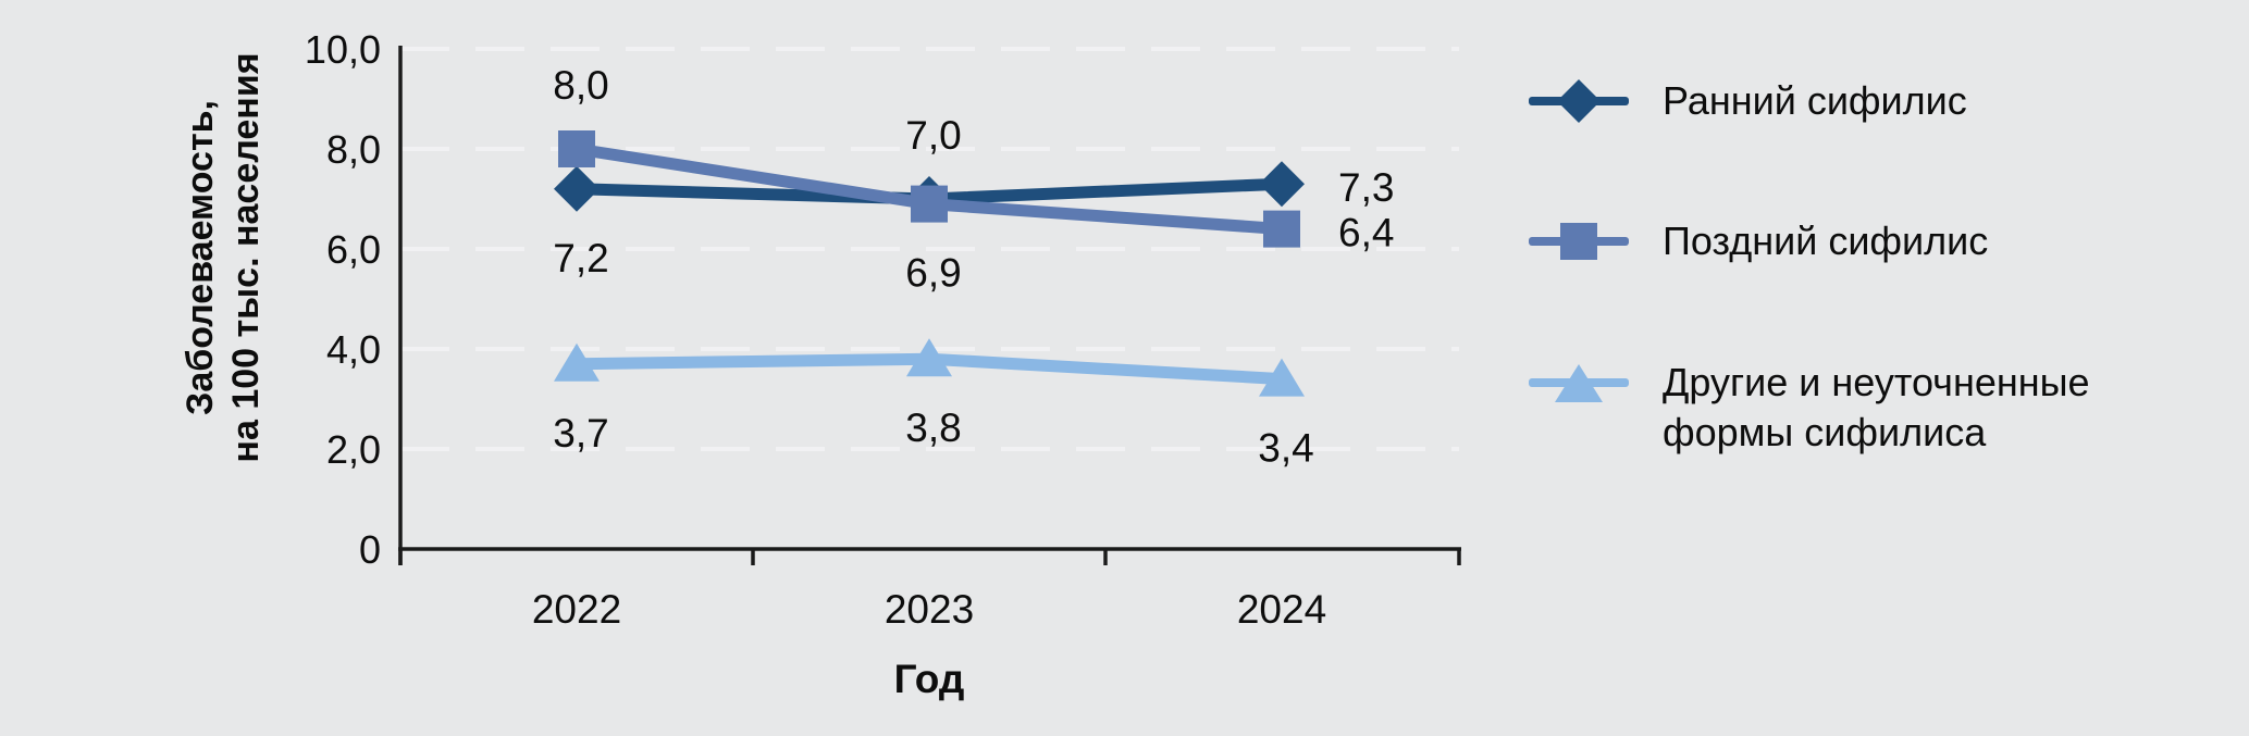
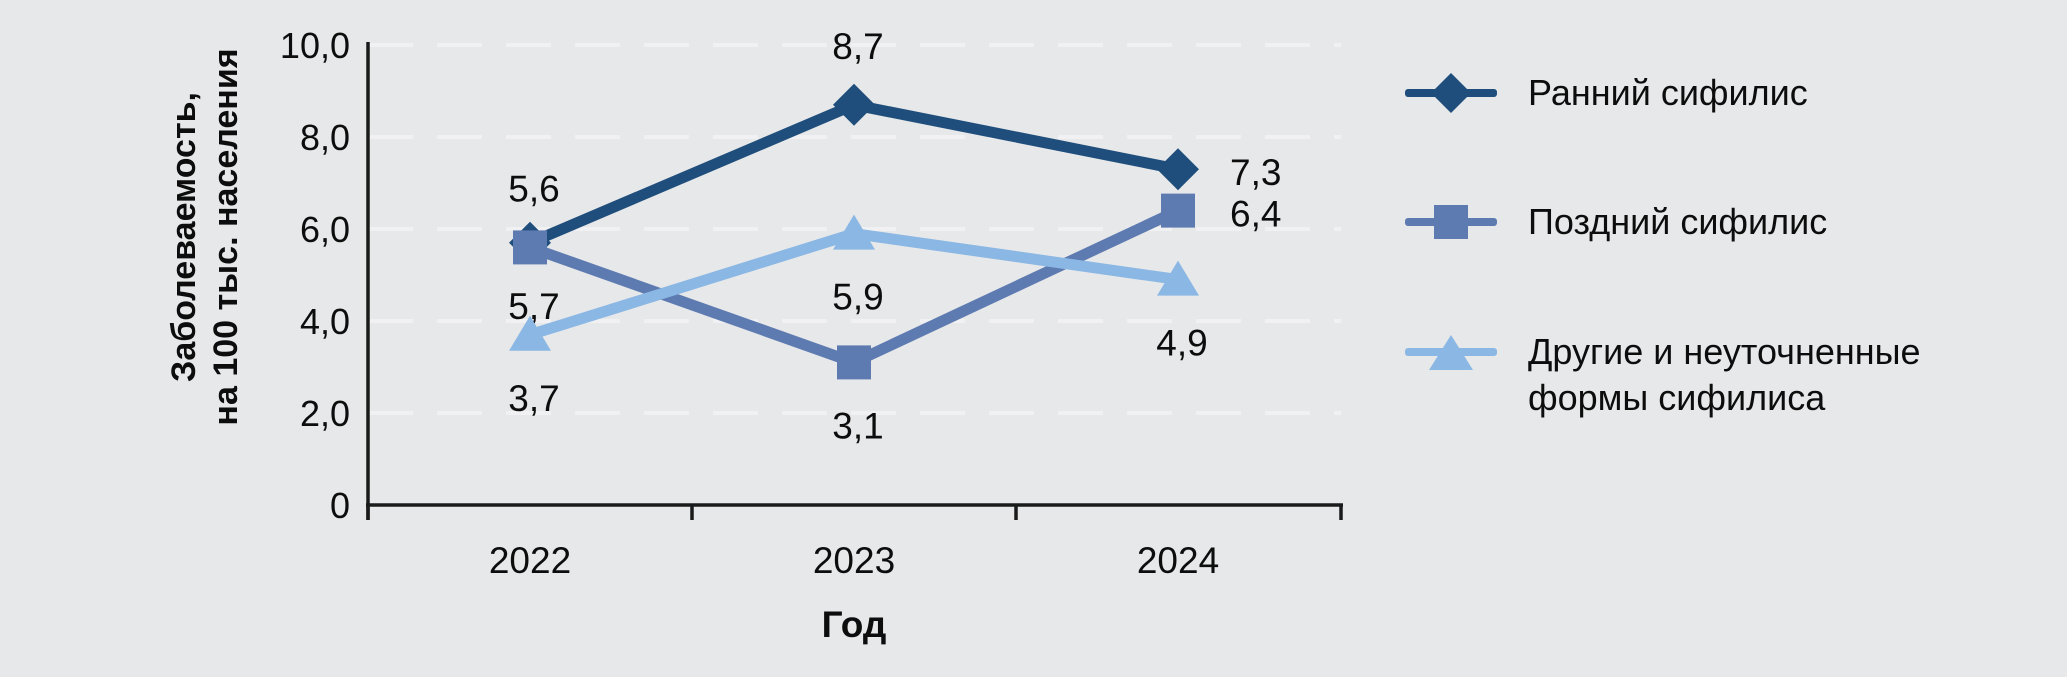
Ранний сифилис/2022: 7,2 -> 5,7
Поздний сифилис/2022: 8,0 -> 5,6
Ранний сифилис/2023: 7,0 -> 8,7
Поздний сифилис/2023: 6,9 -> 3,1
Другие и неуточненные формы сифилиса/2023: 3,8 -> 5,9
Другие и неуточненные формы сифилиса/2024: 3,4 -> 4,9
